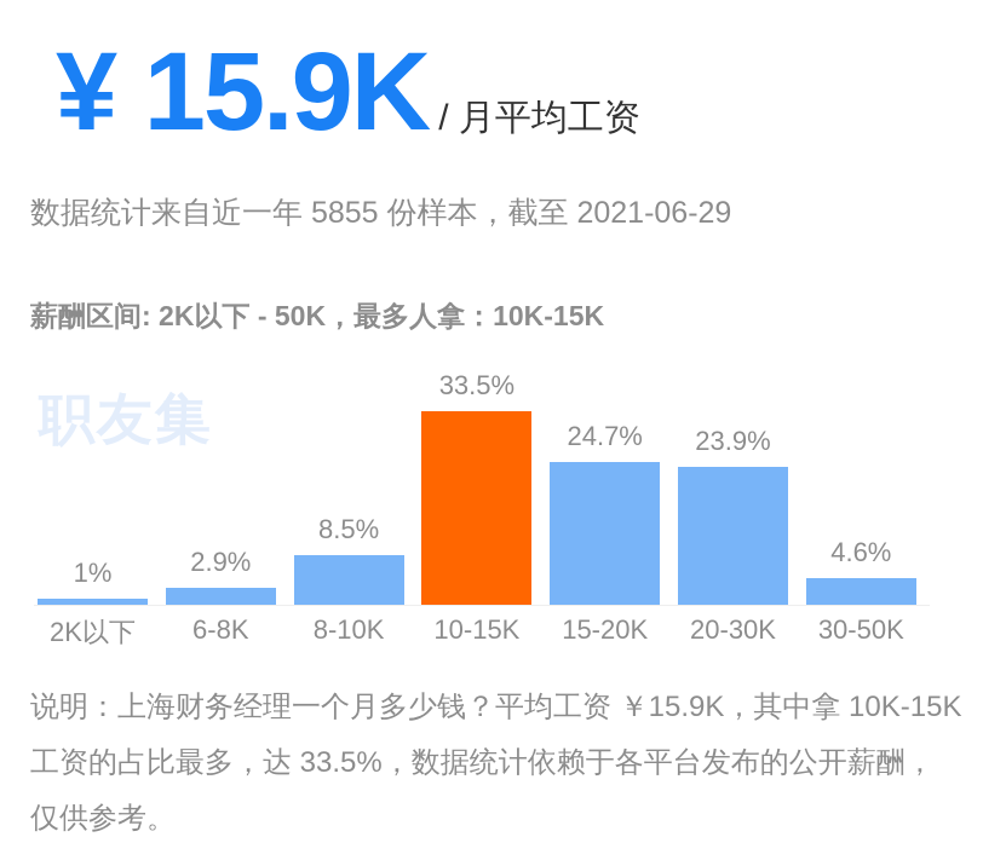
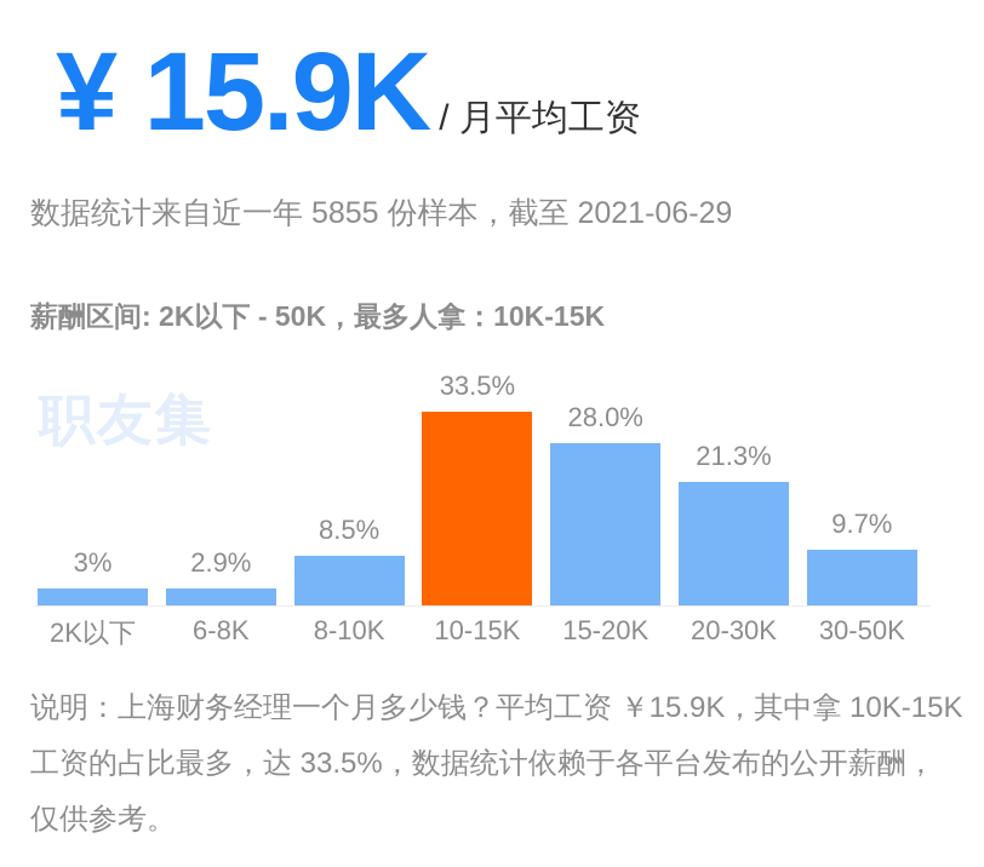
2K以下: 1% -> 3%
15-20K: 24.7% -> 28.0%
20-30K: 23.9% -> 21.3%
30-50K: 4.6% -> 9.7%
